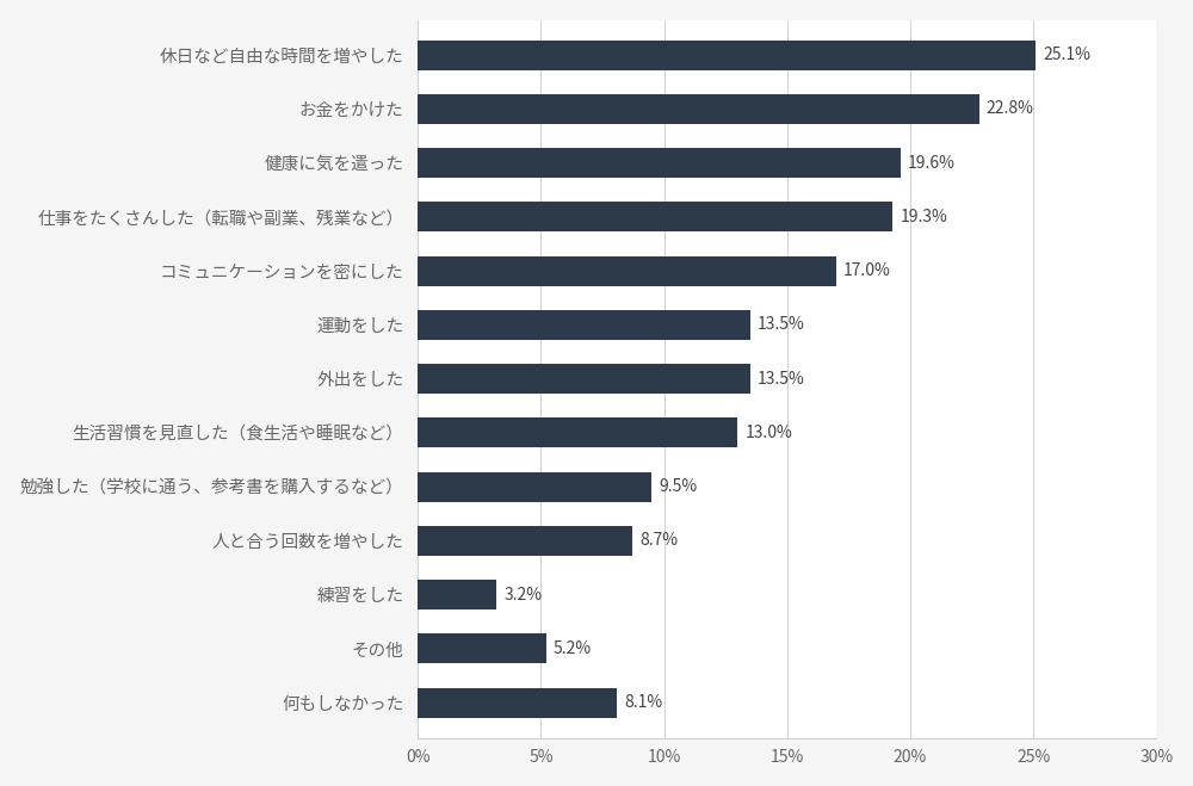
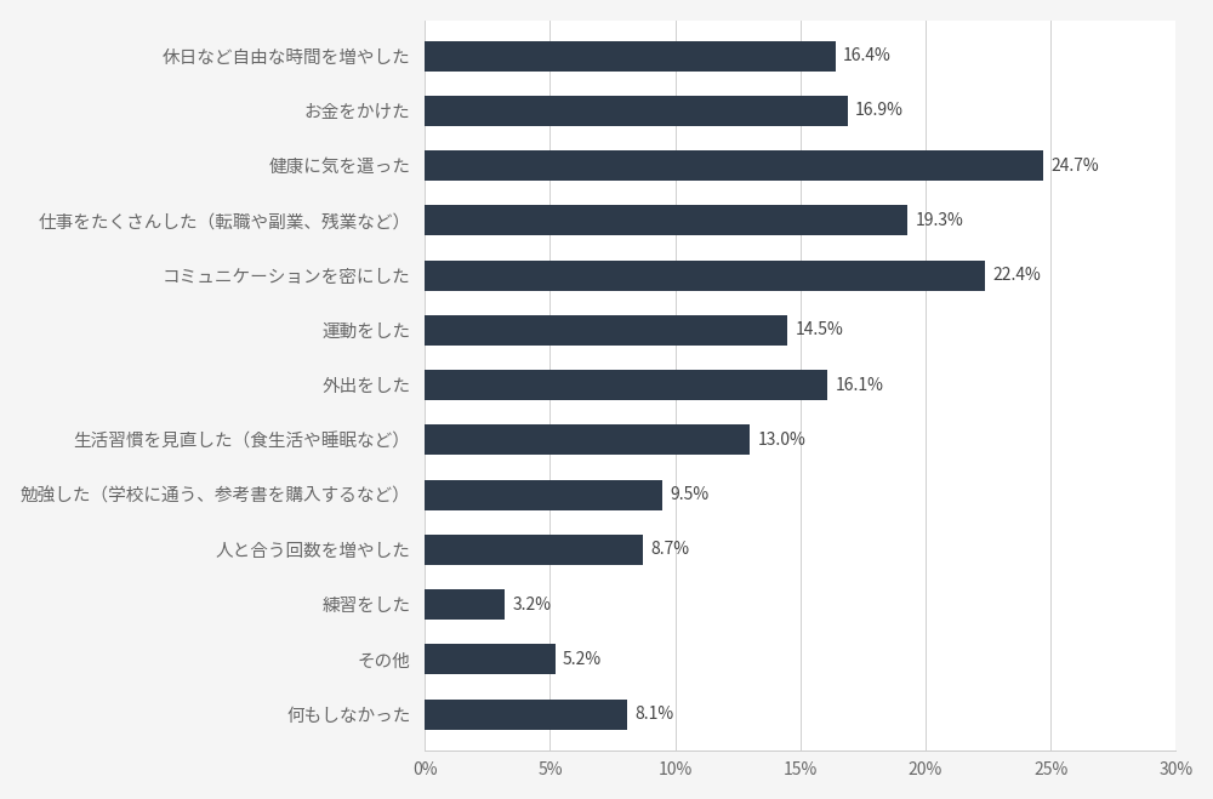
休日など自由な時間を増やした: 25.1% -> 16.4%
お金をかけた: 22.8% -> 16.9%
健康に気を遣った: 19.6% -> 24.7%
コミュニケーションを密にした: 17.0% -> 22.4%
運動をした: 13.5% -> 14.5%
外出をした: 13.5% -> 16.1%
